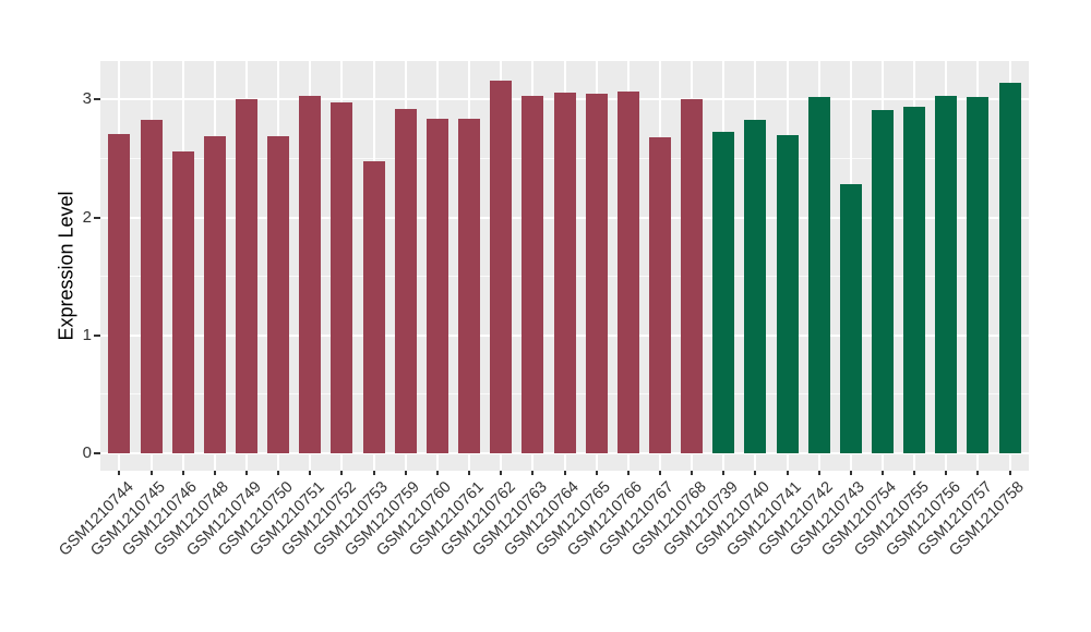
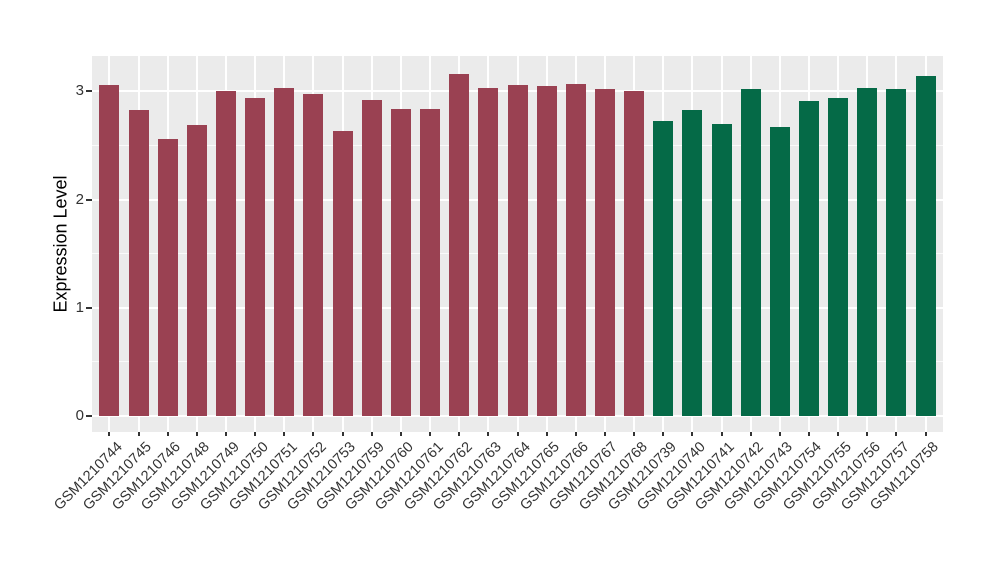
GSM1210744: 2.71 -> 3.06
GSM1210750: 2.69 -> 2.94
GSM1210753: 2.48 -> 2.63
GSM1210767: 2.68 -> 3.02
GSM1210743: 2.28 -> 2.67
